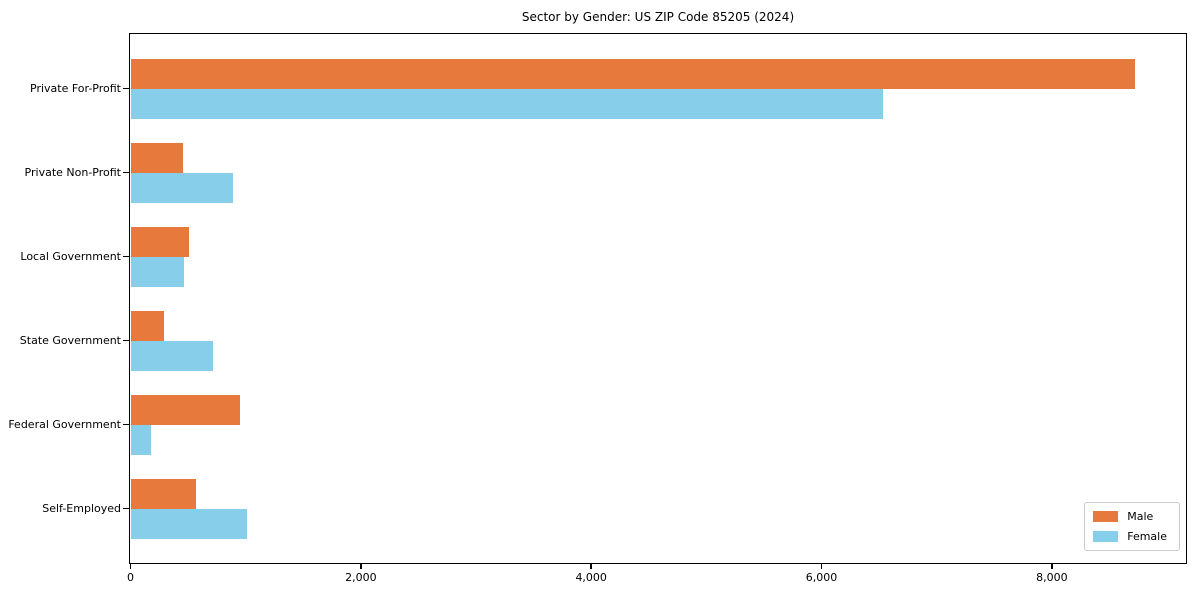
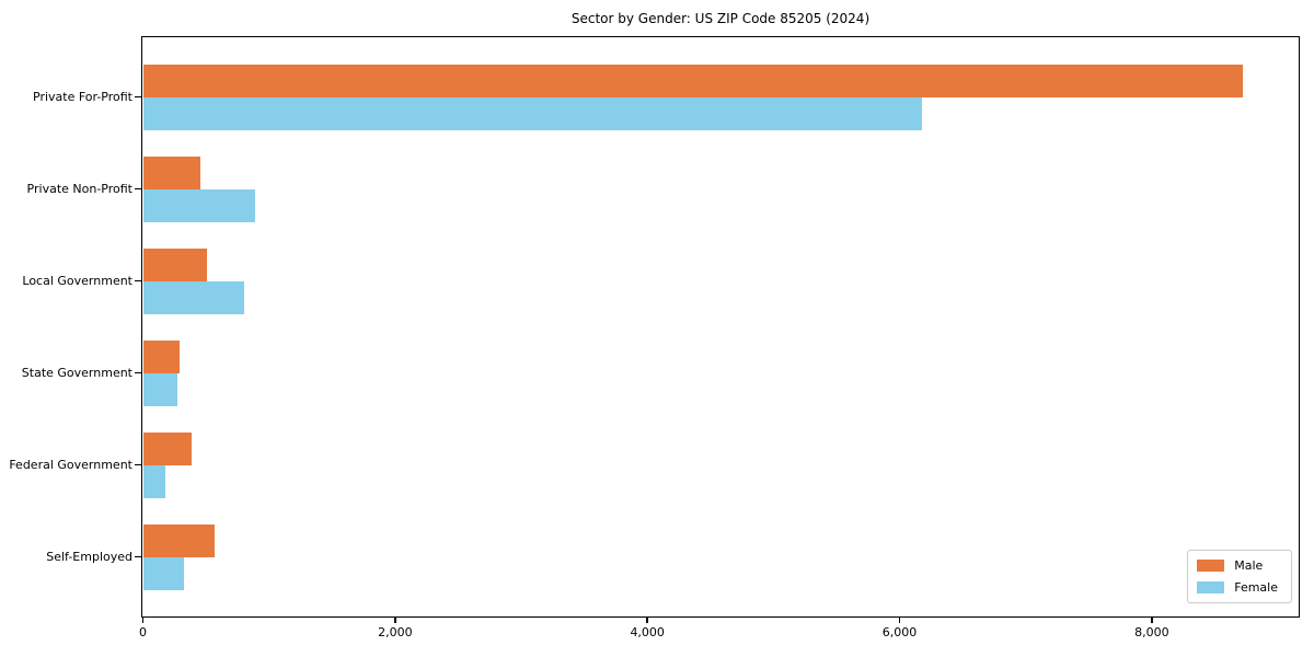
Female/Private For-Profit: 6530 -> 6170
Female/Local Government: 460 -> 800
Female/State Government: 710 -> 270
Male/Federal Government: 950 -> 380
Female/Self-Employed: 1010 -> 320
